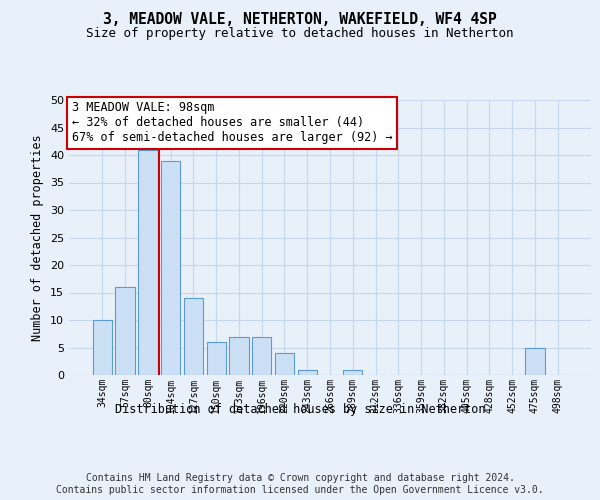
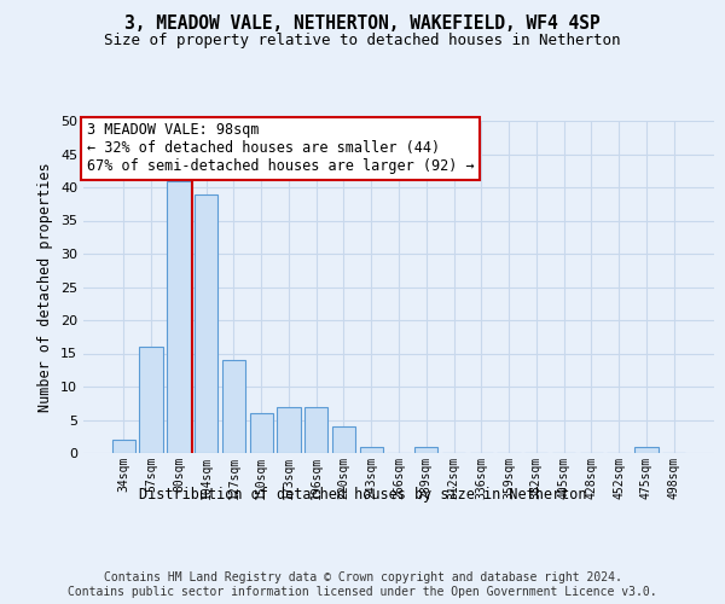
34sqm: 10 -> 2
475sqm: 5 -> 1
